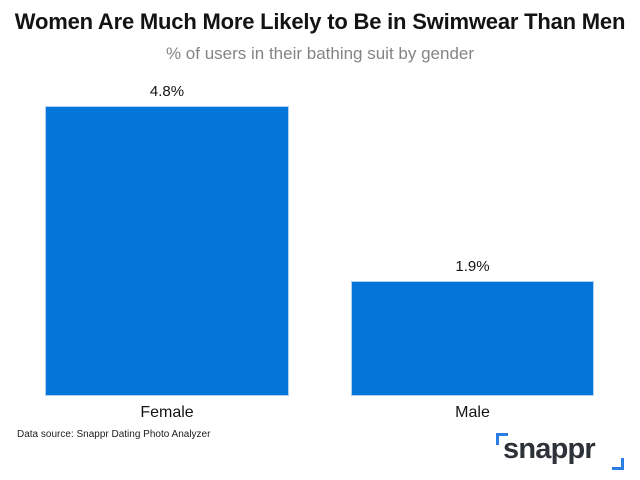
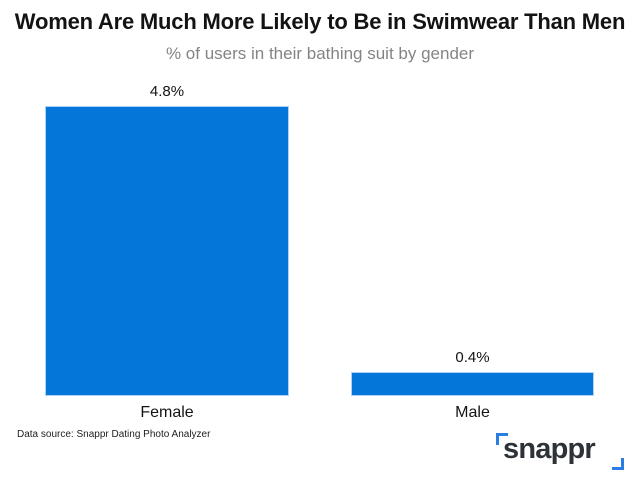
Male: 1.9% -> 0.4%
